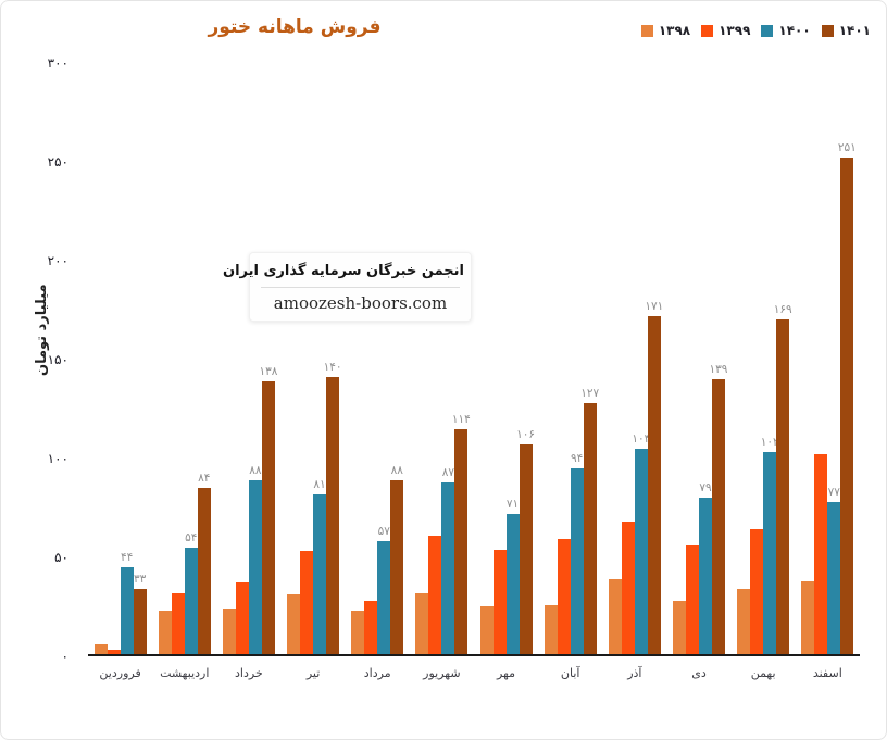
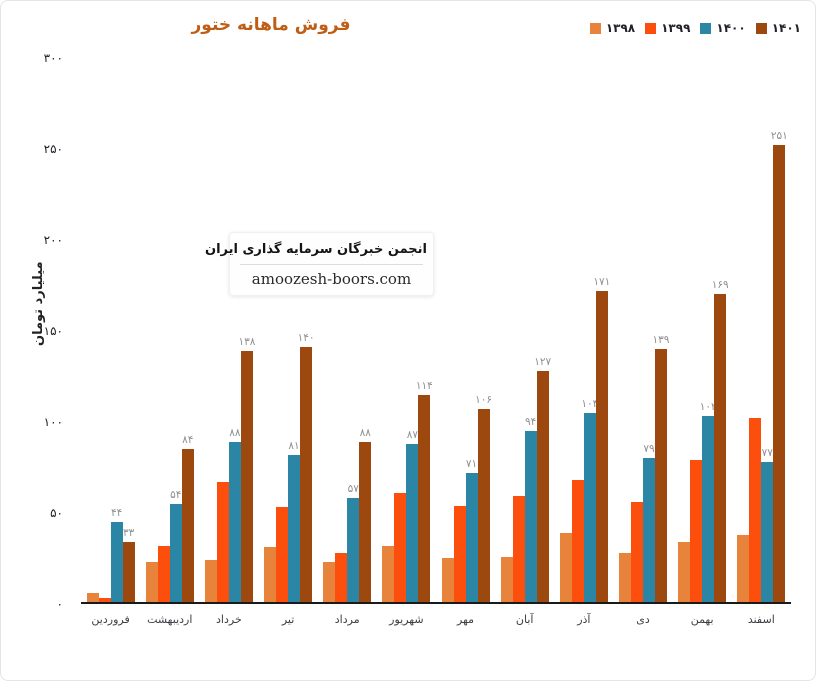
۱۳۹۹/خرداد: 36 -> 66
۱۳۹۹/بهمن: 63 -> 78
